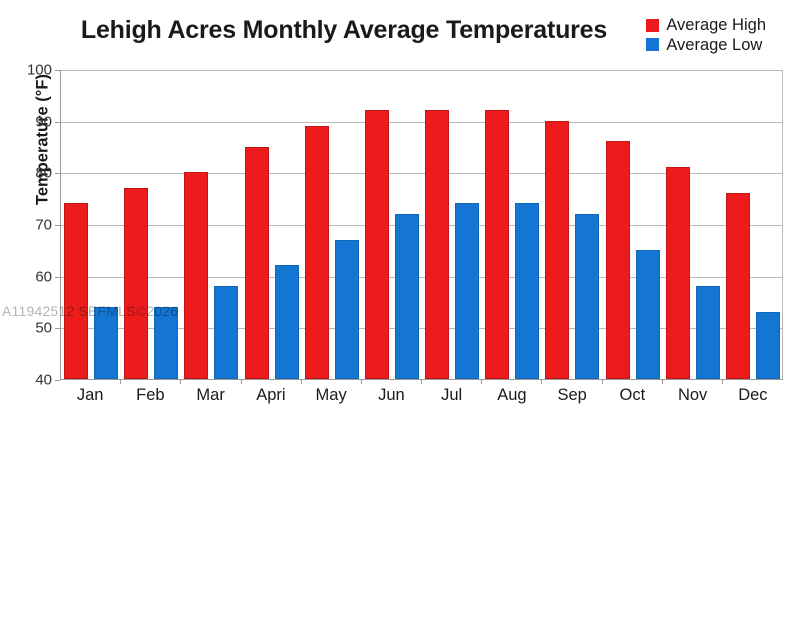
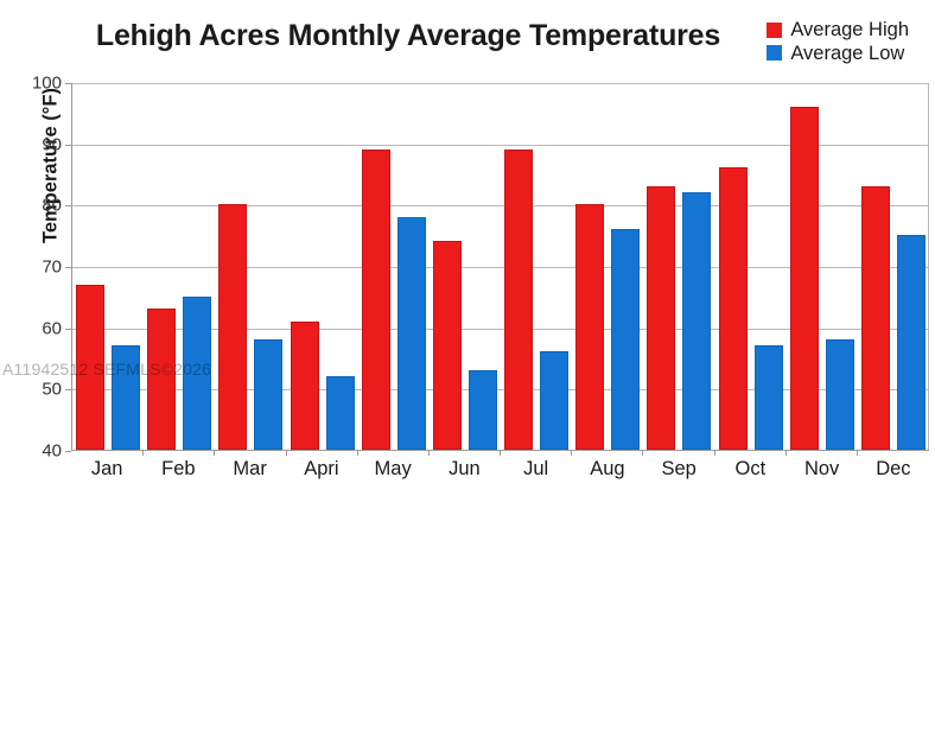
Average High/Jan: 74 -> 67
Average Low/Jan: 54 -> 57
Average High/Feb: 77 -> 63
Average Low/Feb: 54 -> 65
Average High/Apri: 85 -> 61
Average Low/Apri: 62 -> 52
Average Low/May: 67 -> 78
Average High/Jun: 92 -> 74
Average Low/Jun: 72 -> 53
Average High/Jul: 92 -> 89
Average Low/Jul: 74 -> 56
Average High/Aug: 92 -> 80
Average Low/Aug: 74 -> 76
Average High/Sep: 90 -> 83
Average Low/Sep: 72 -> 82
Average Low/Oct: 65 -> 57
Average High/Nov: 81 -> 96
Average High/Dec: 76 -> 83
Average Low/Dec: 53 -> 75
